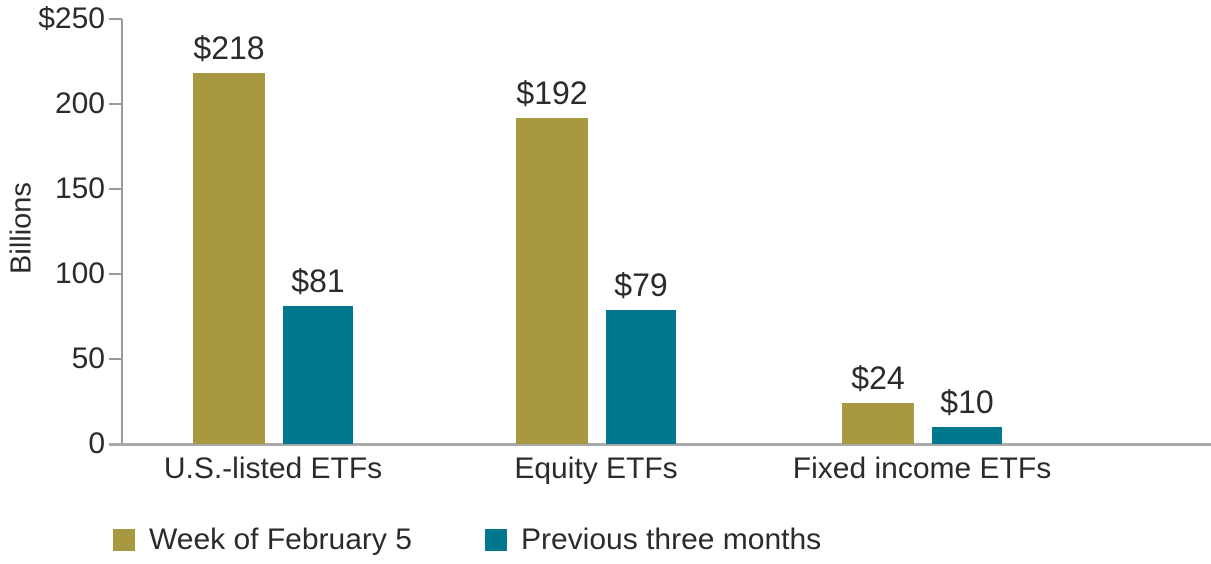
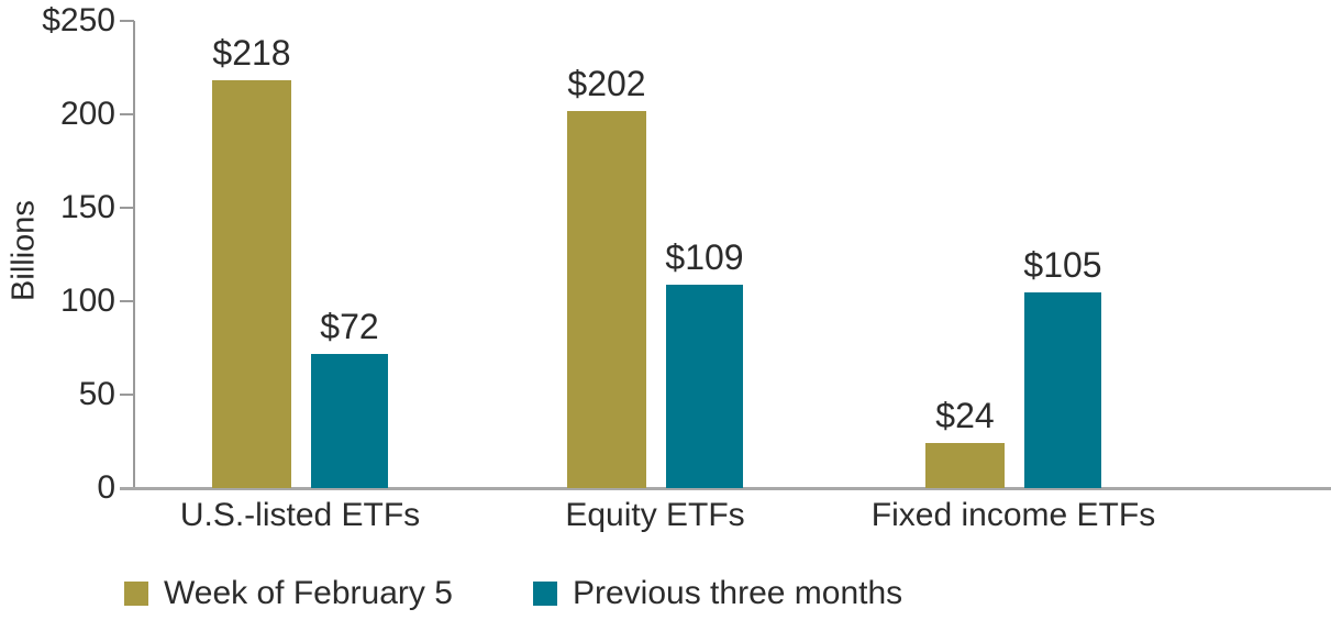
Previous three months/U.S.-listed ETFs: $81 -> $72
Week of February 5/Equity ETFs: $192 -> $202
Previous three months/Equity ETFs: $79 -> $109
Previous three months/Fixed income ETFs: $10 -> $105
